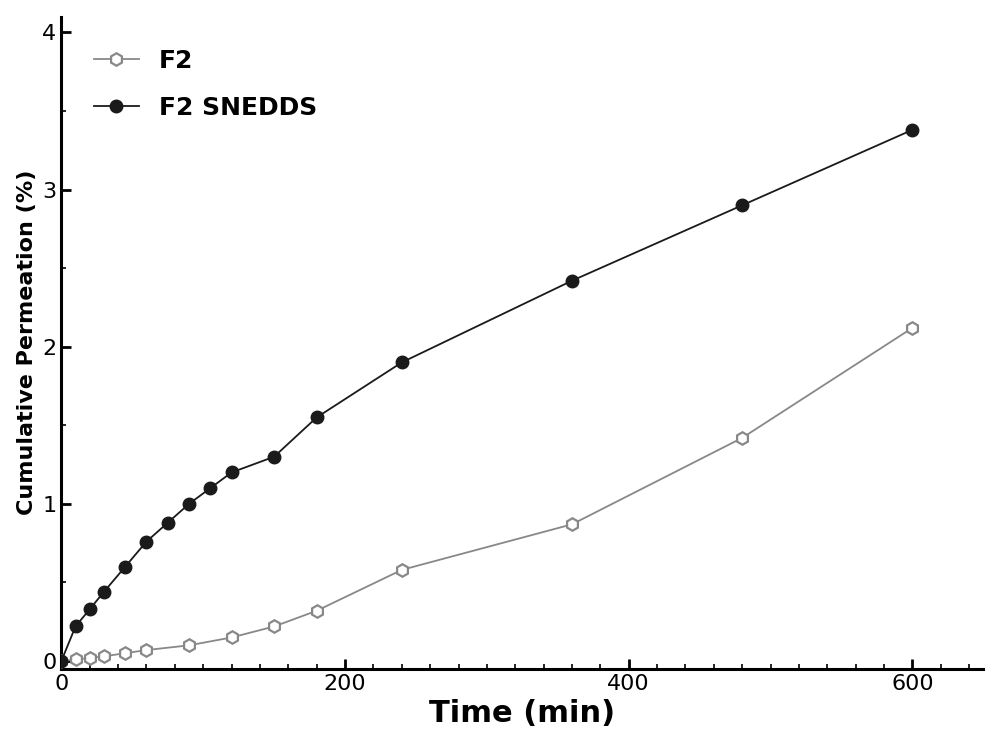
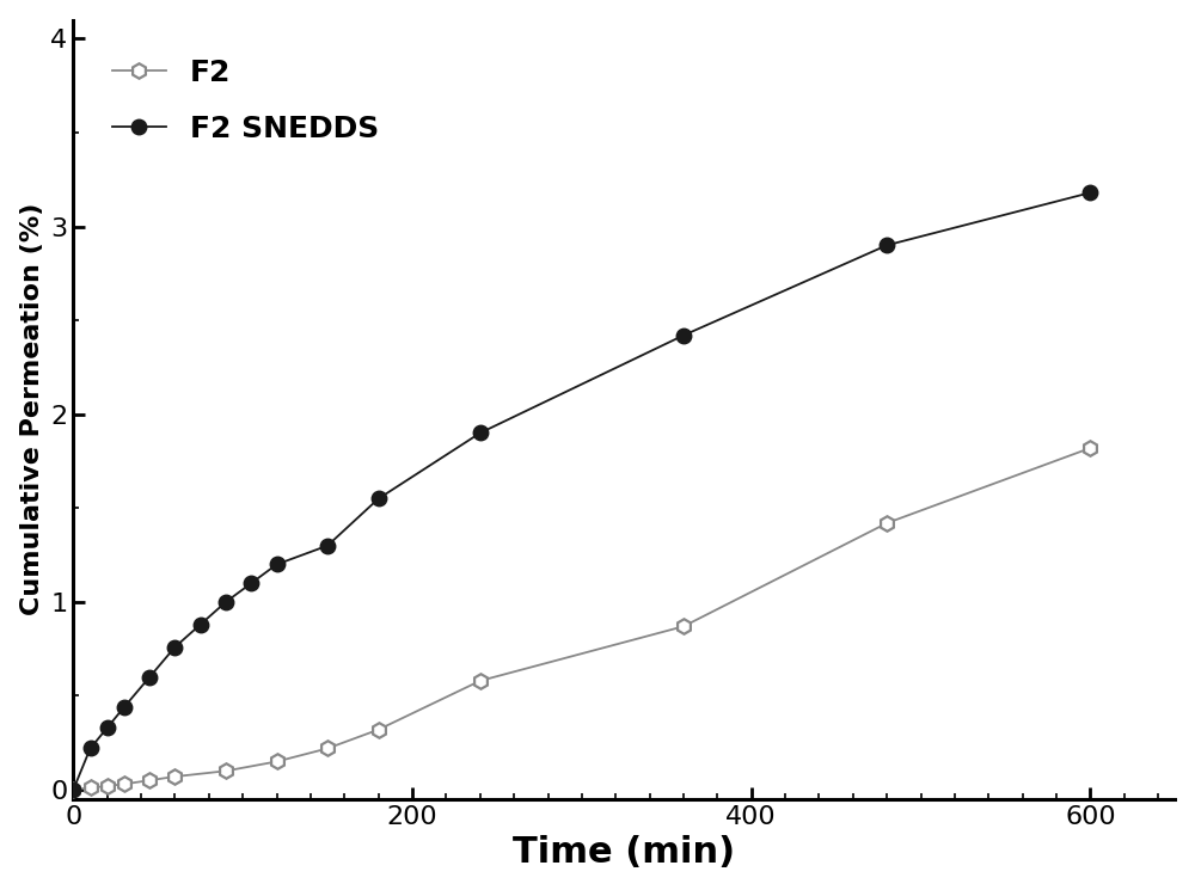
F2/600: 2.12 -> 1.82
F2 SNEDDS/600: 3.38 -> 3.18
